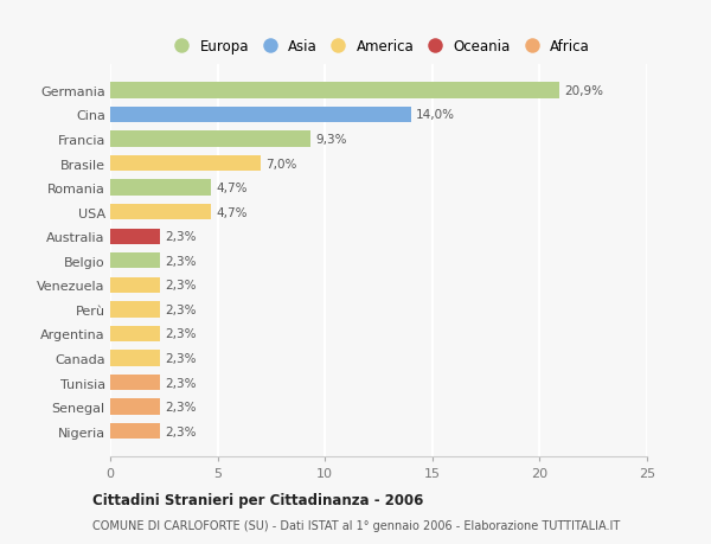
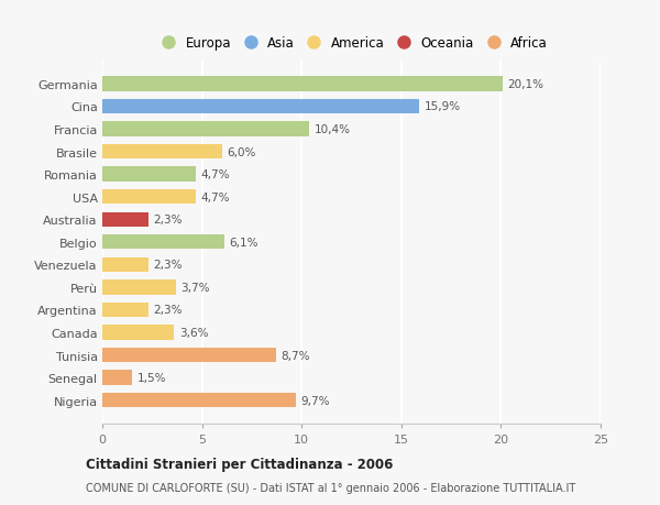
Germania: 20,9% -> 20,1%
Cina: 14,0% -> 15,9%
Francia: 9,3% -> 10,4%
Brasile: 7,0% -> 6,0%
Belgio: 2,3% -> 6,1%
Perù: 2,3% -> 3,7%
Canada: 2,3% -> 3,6%
Tunisia: 2,3% -> 8,7%
Senegal: 2,3% -> 1,5%
Nigeria: 2,3% -> 9,7%
